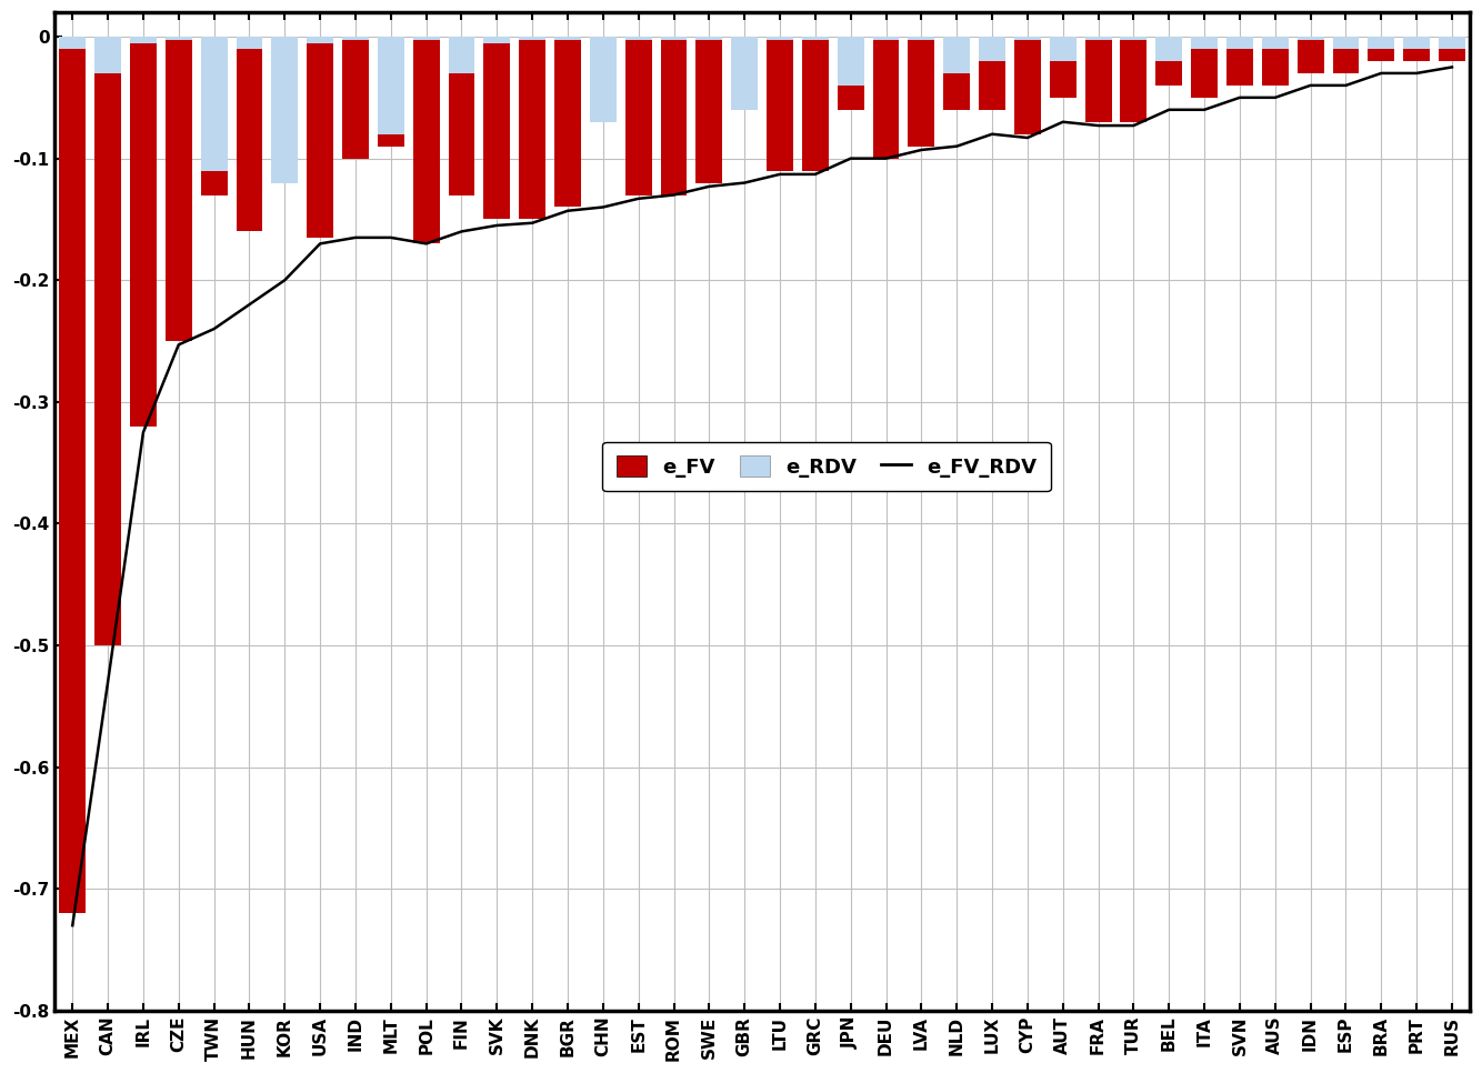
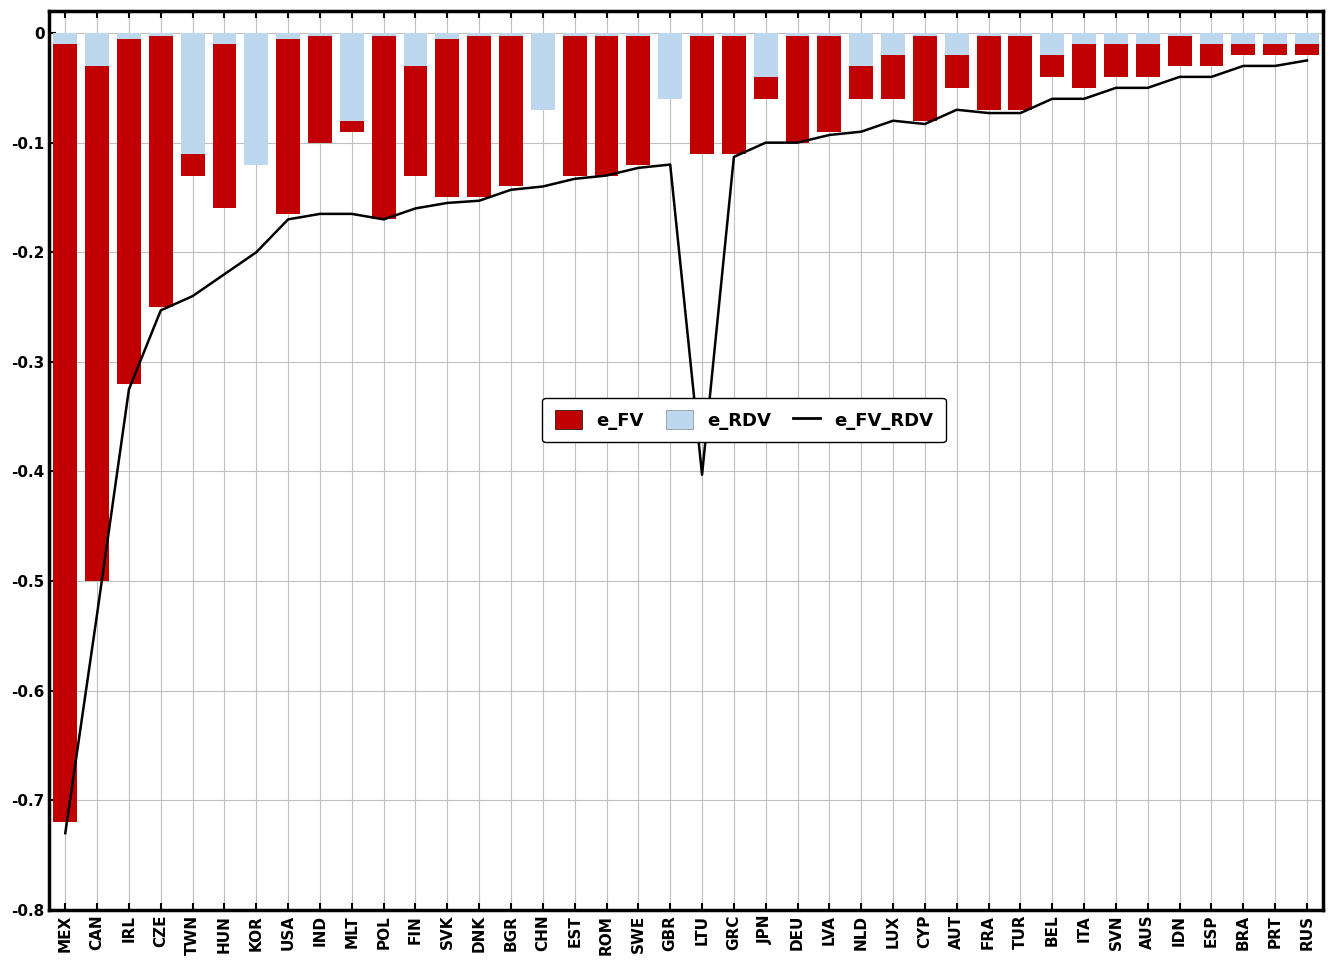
e_FV_RDV/LTU: -0.113 -> -0.403
